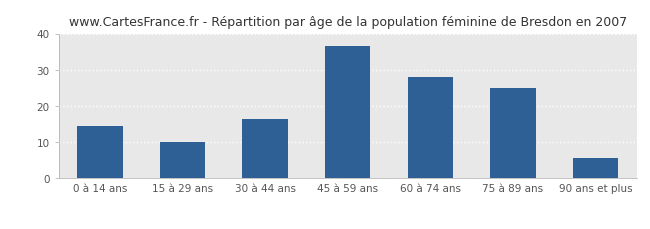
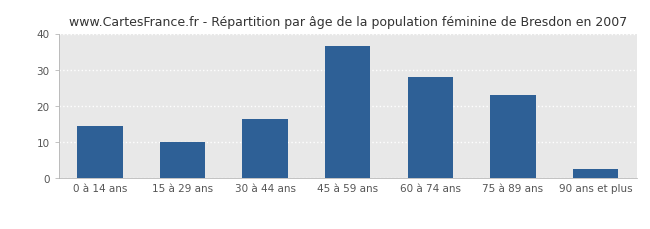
75 à 89 ans: 25.0 -> 23.0
90 ans et plus: 5.5 -> 2.5
